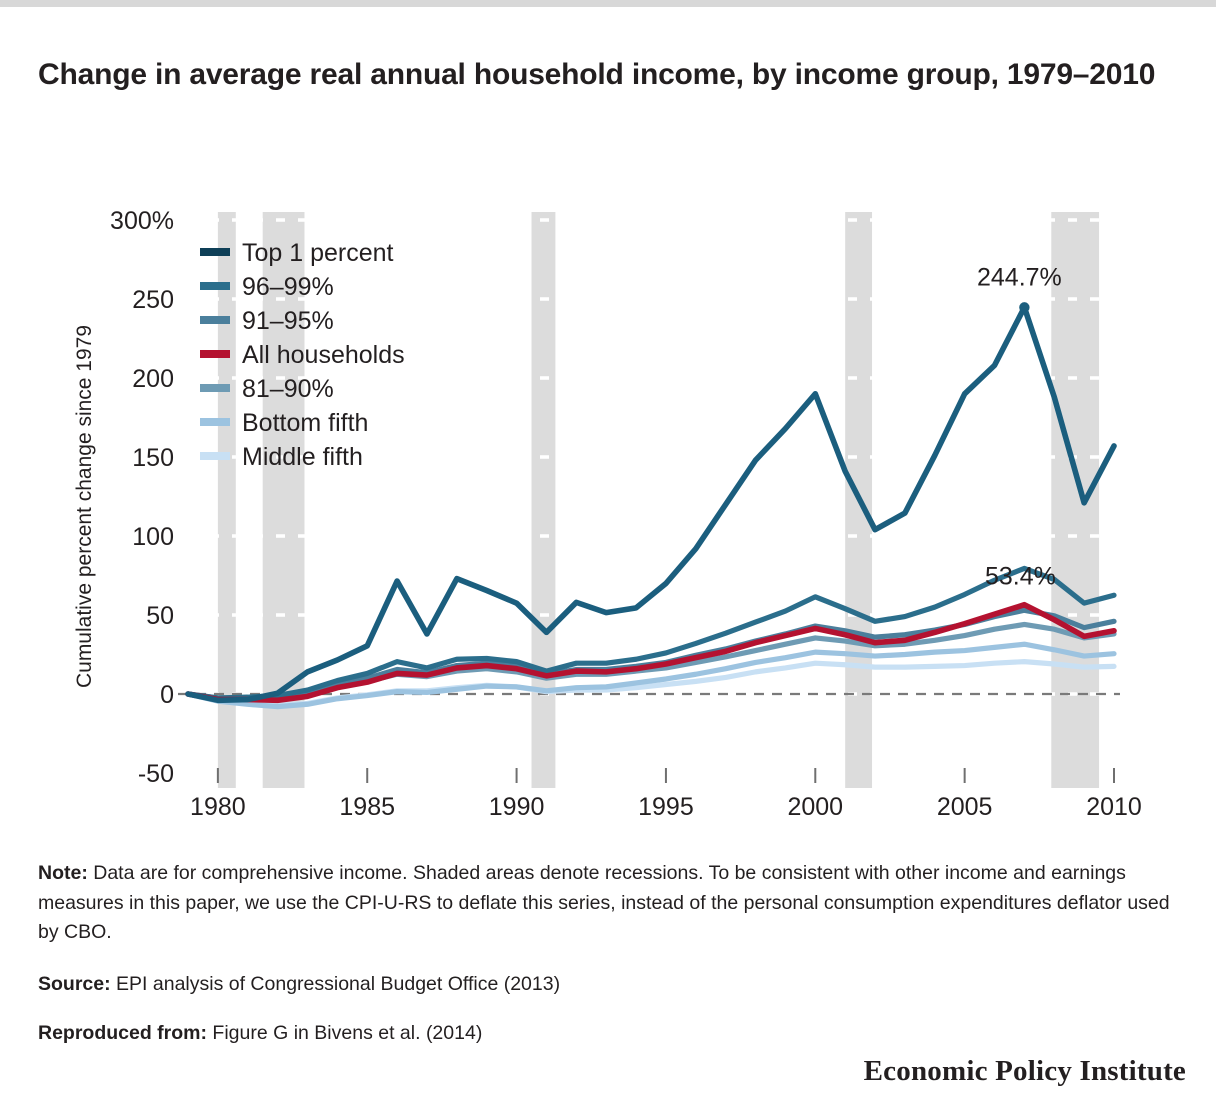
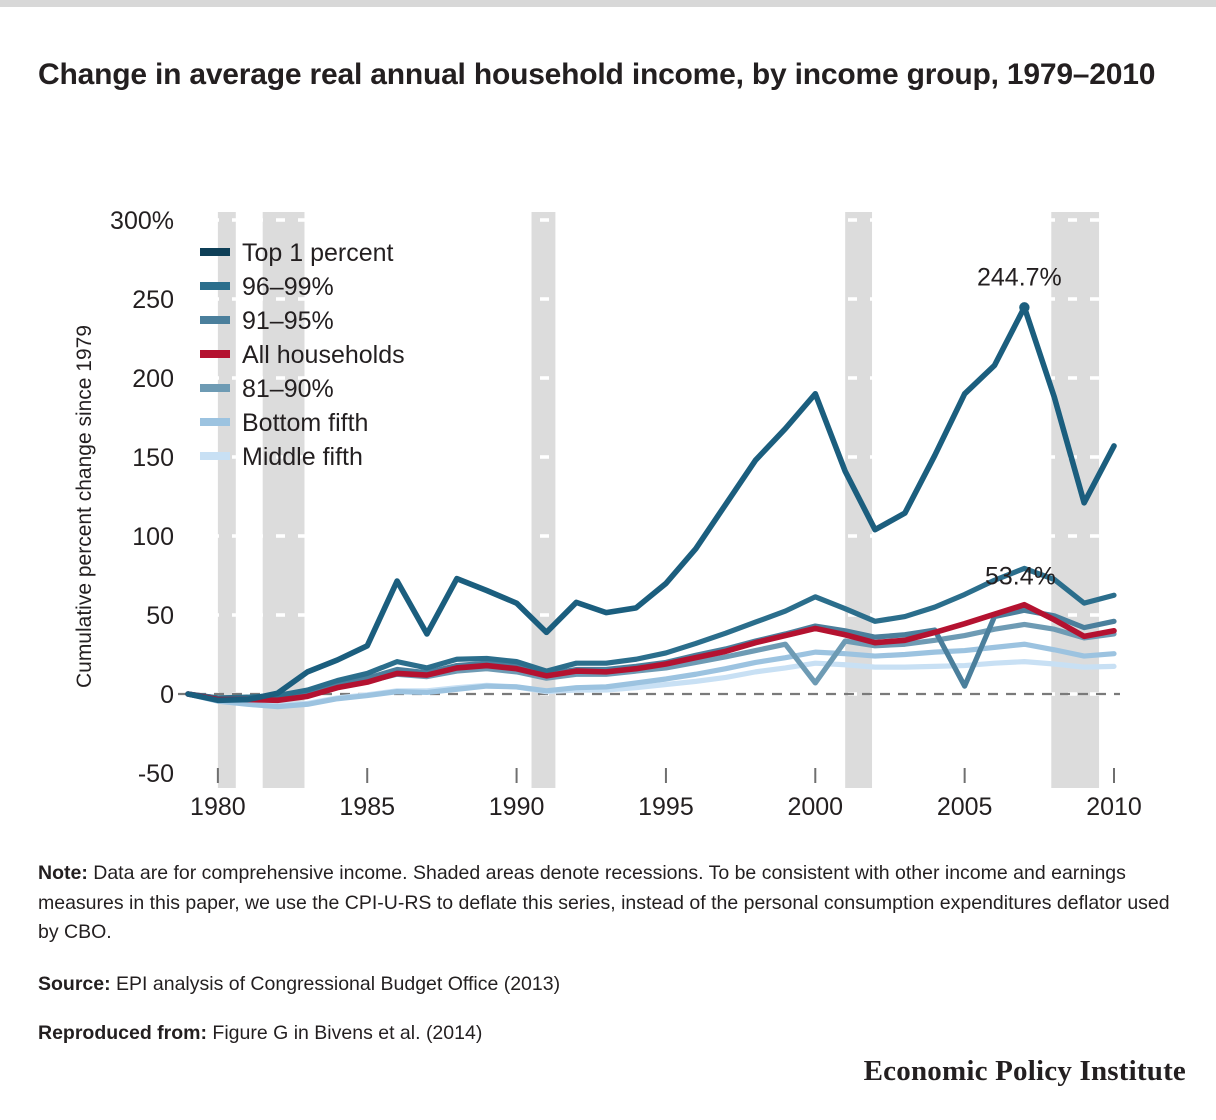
81–90%/2000: 36% -> 7%
91–95%/2005: 44% -> 5%
